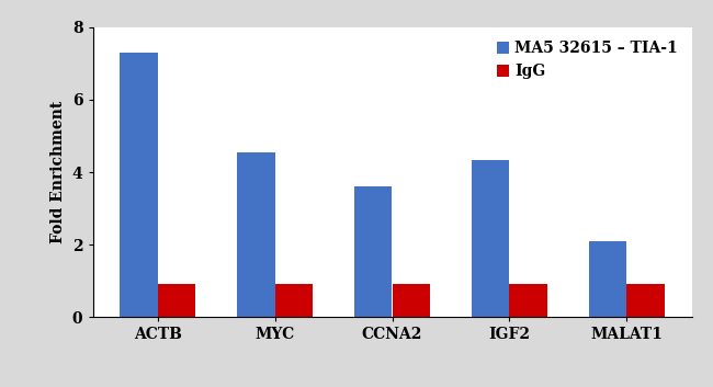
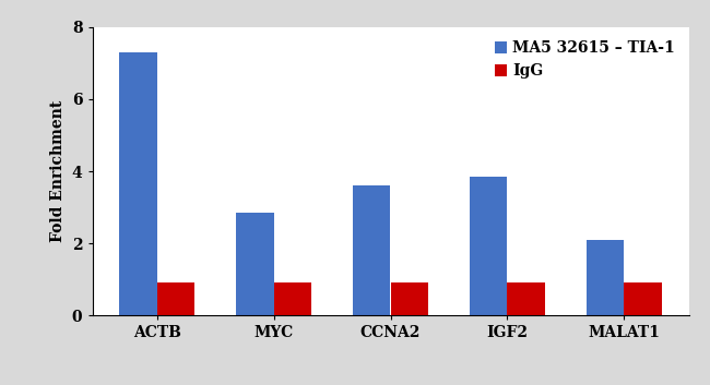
MA5 32615 – TIA-1/MYC: 4.55 -> 2.85
MA5 32615 – TIA-1/IGF2: 4.35 -> 3.85
